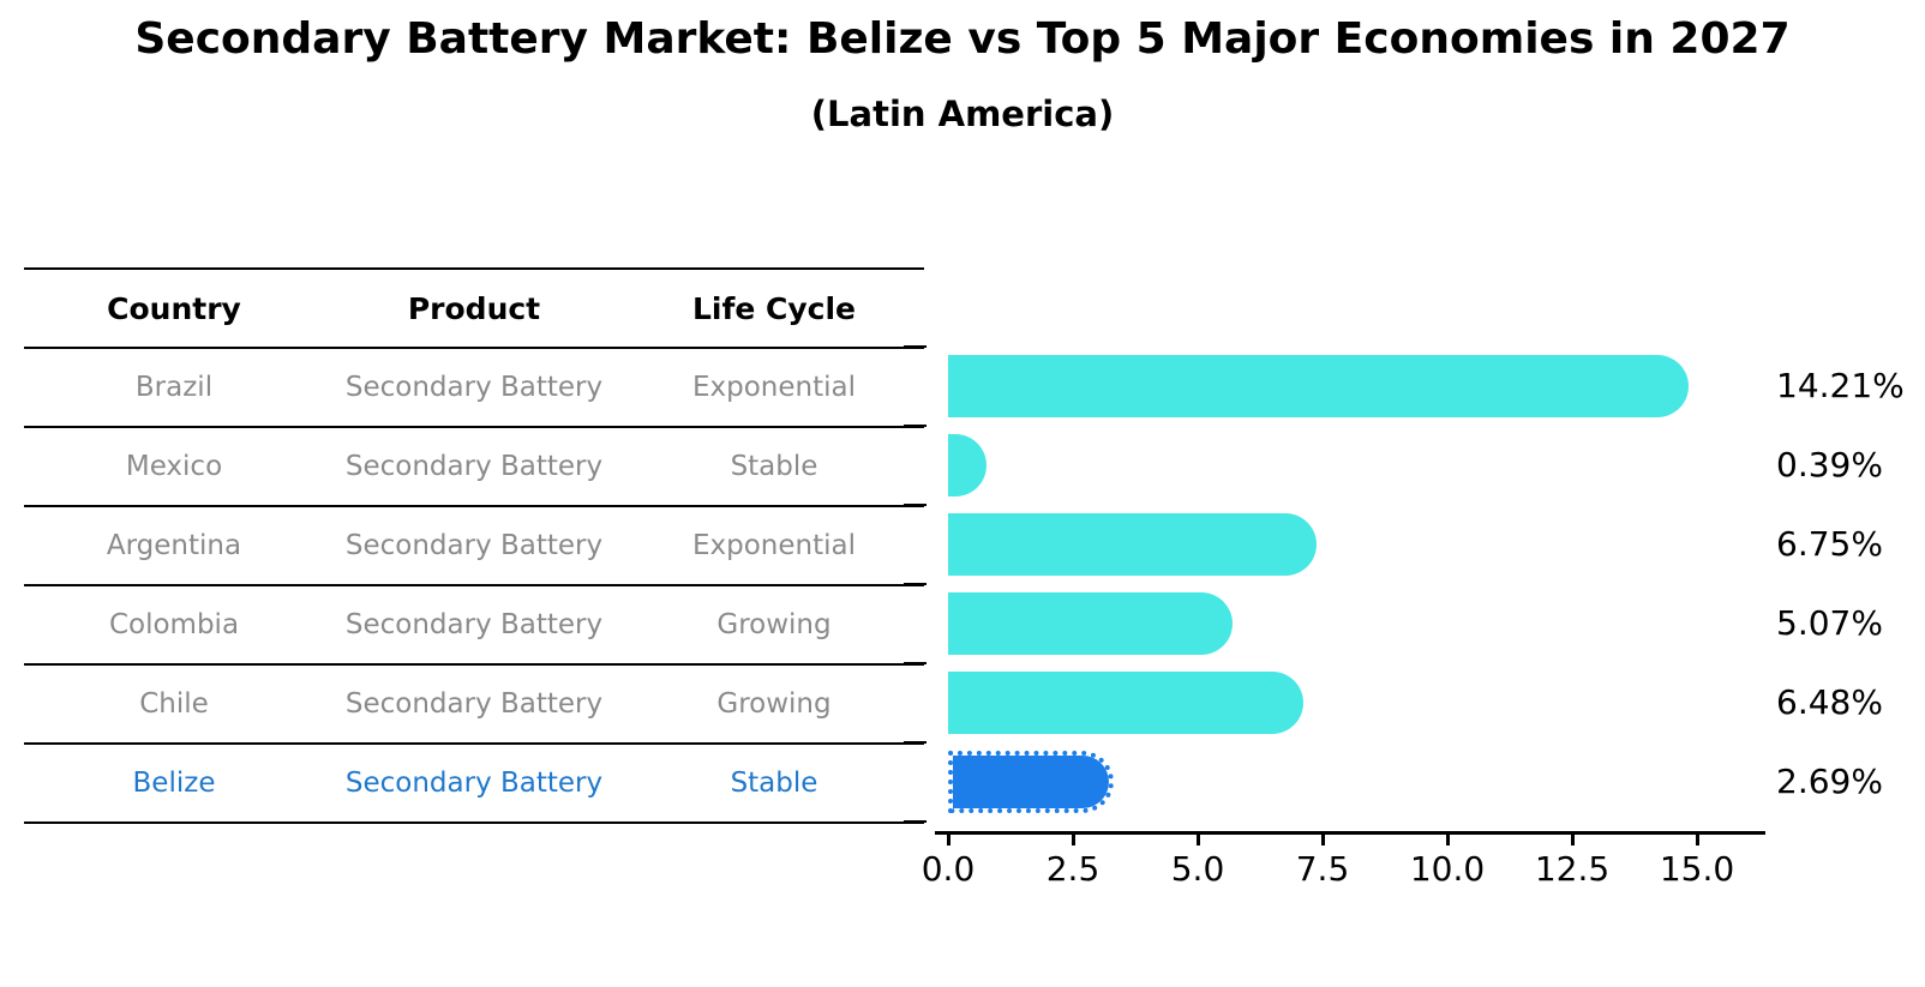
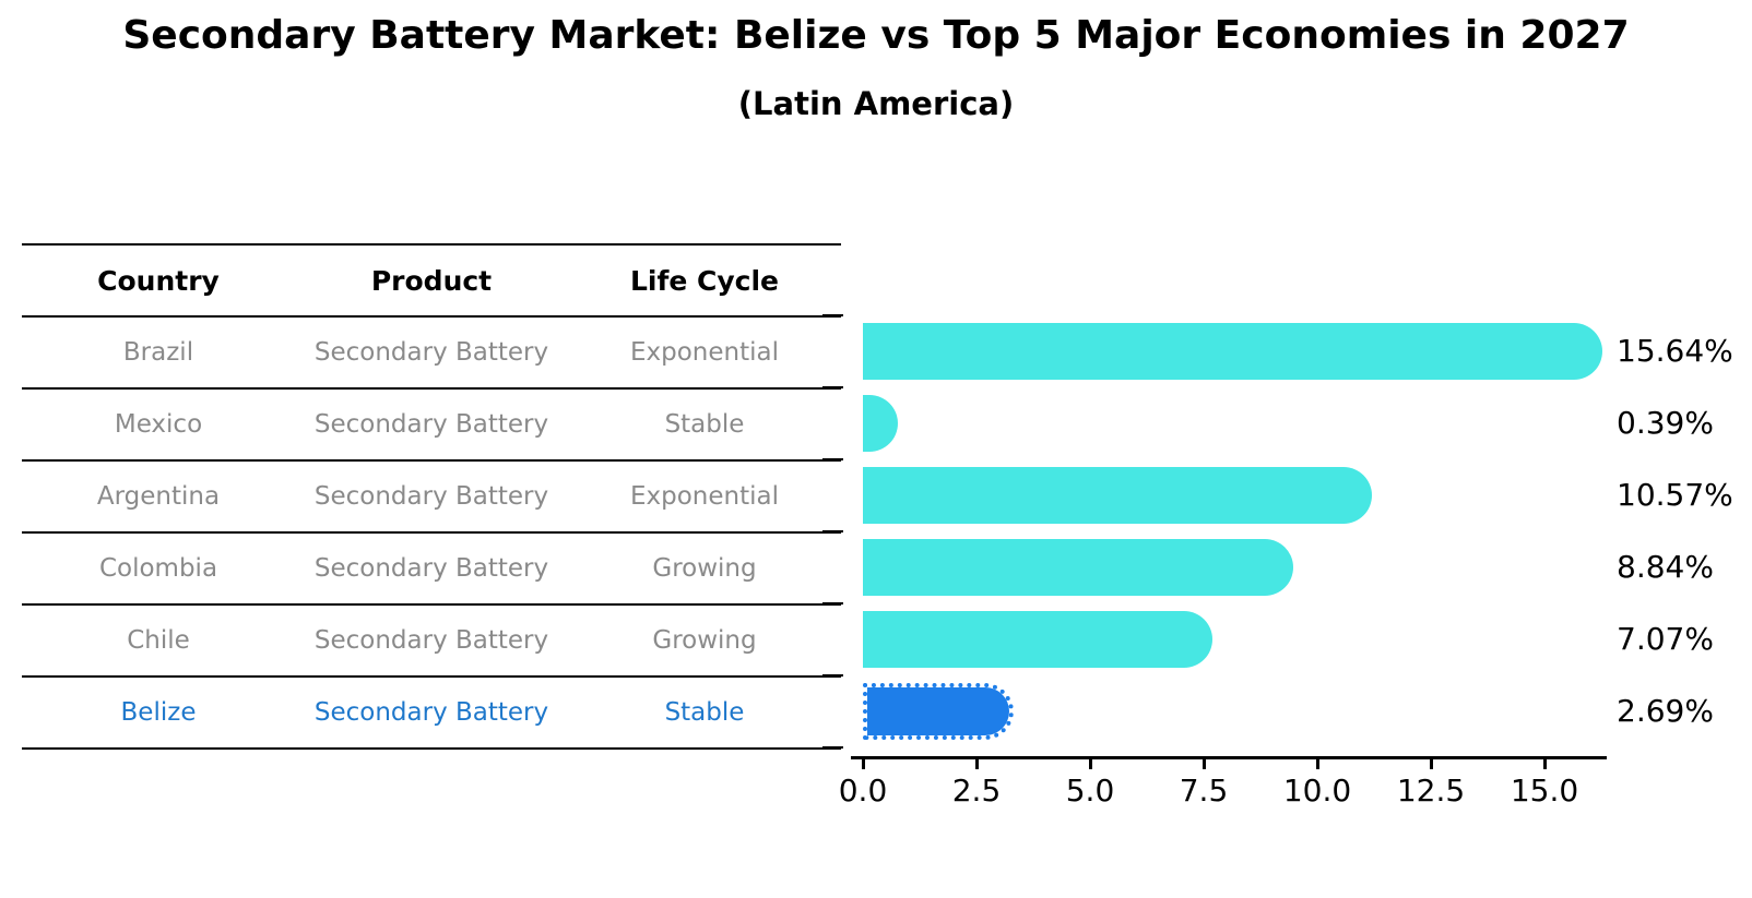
Brazil: 14.21% -> 15.64%
Argentina: 6.75% -> 10.57%
Colombia: 5.07% -> 8.84%
Chile: 6.48% -> 7.07%
